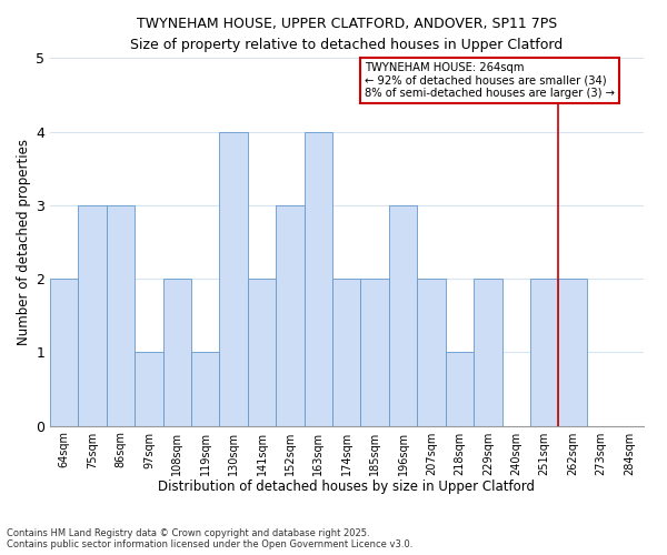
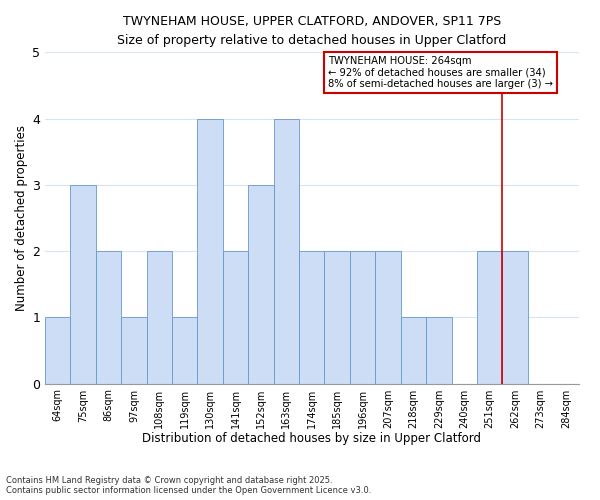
64sqm: 2 -> 1
86sqm: 3 -> 2
196sqm: 3 -> 2
229sqm: 2 -> 1
